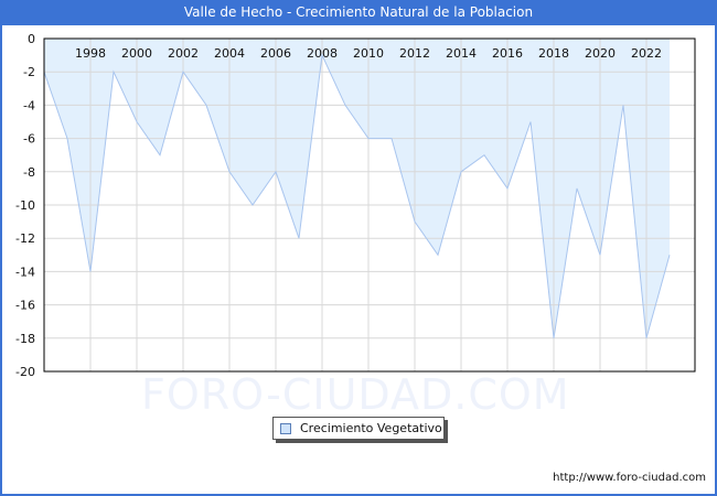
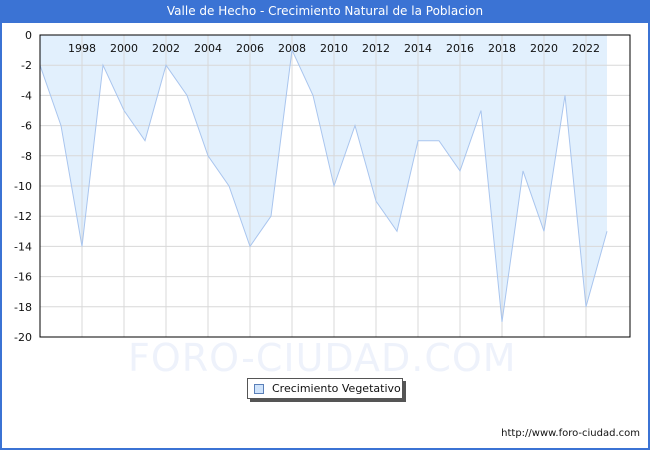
2006: -8 -> -14
2010: -6 -> -10
2014: -8 -> -7
2018: -18 -> -19
